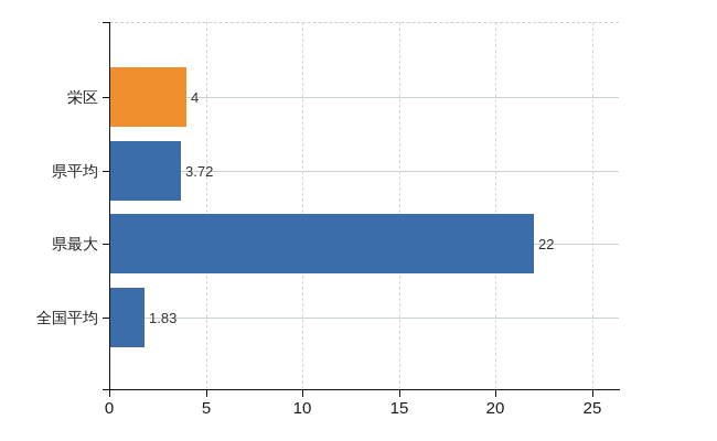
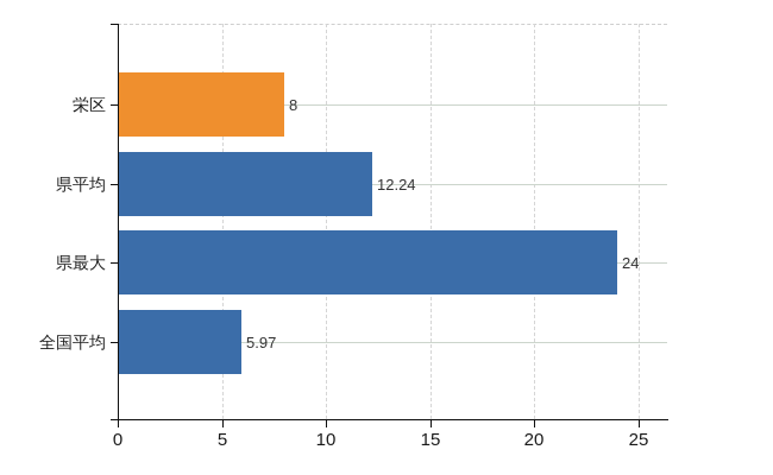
栄区: 4 -> 8
県平均: 3.72 -> 12.24
県最大: 22 -> 24
全国平均: 1.83 -> 5.97
